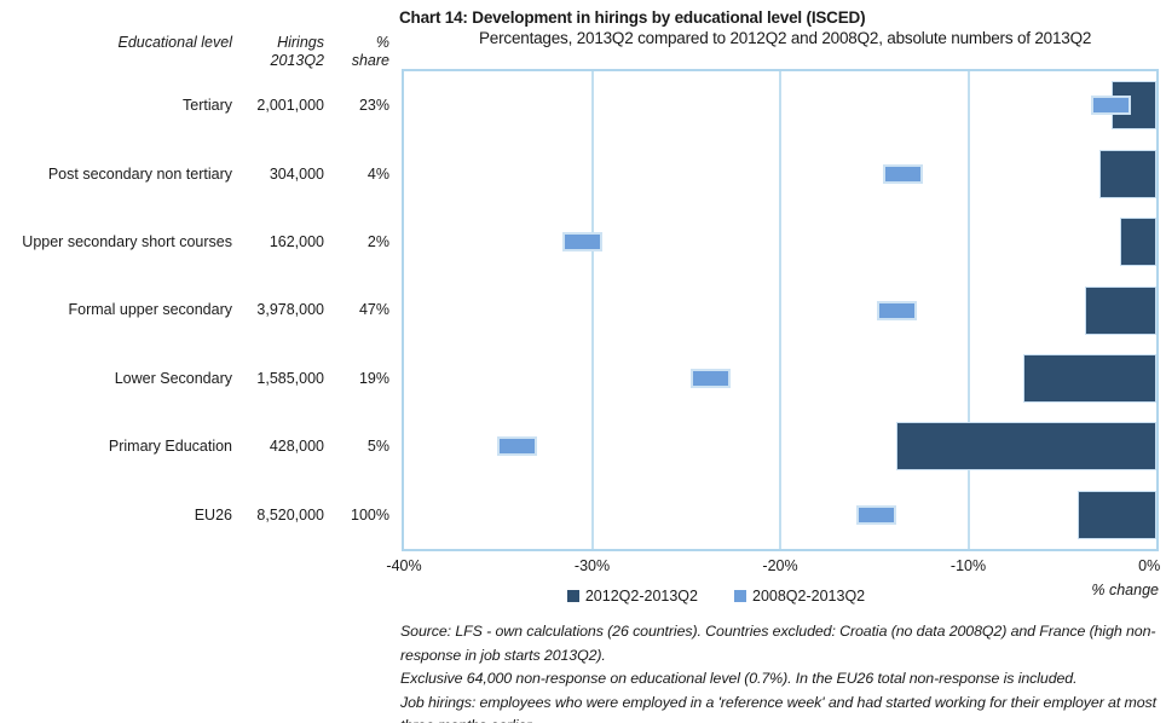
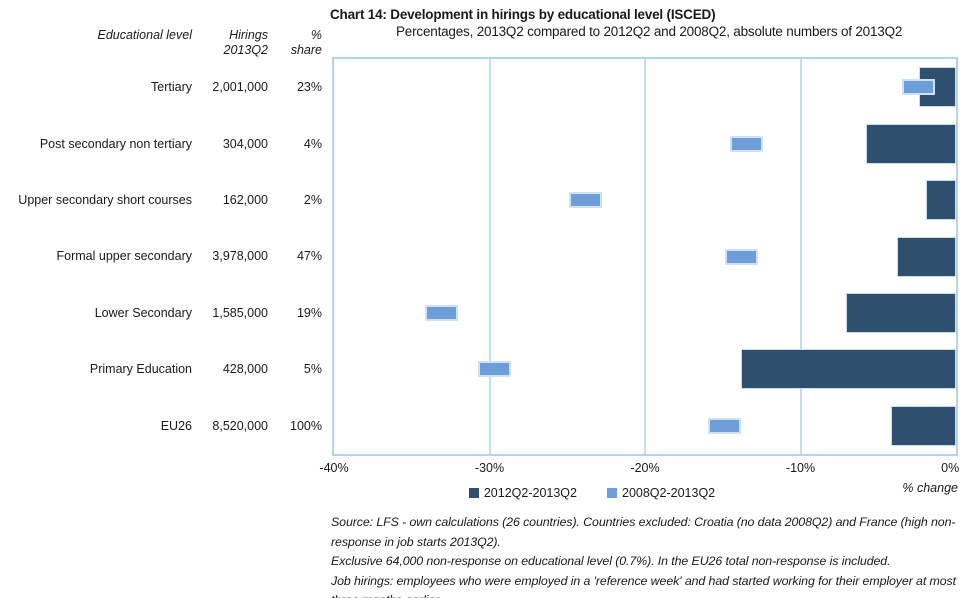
2012Q2-2013Q2/Post secondary non tertiary: -3.0% -> -5.8%
2008Q2-2013Q2/Upper secondary short courses: -30.5% -> -23.8%
2008Q2-2013Q2/Lower Secondary: -23.7% -> -33.1%
2008Q2-2013Q2/Primary Education: -34.0% -> -29.7%
